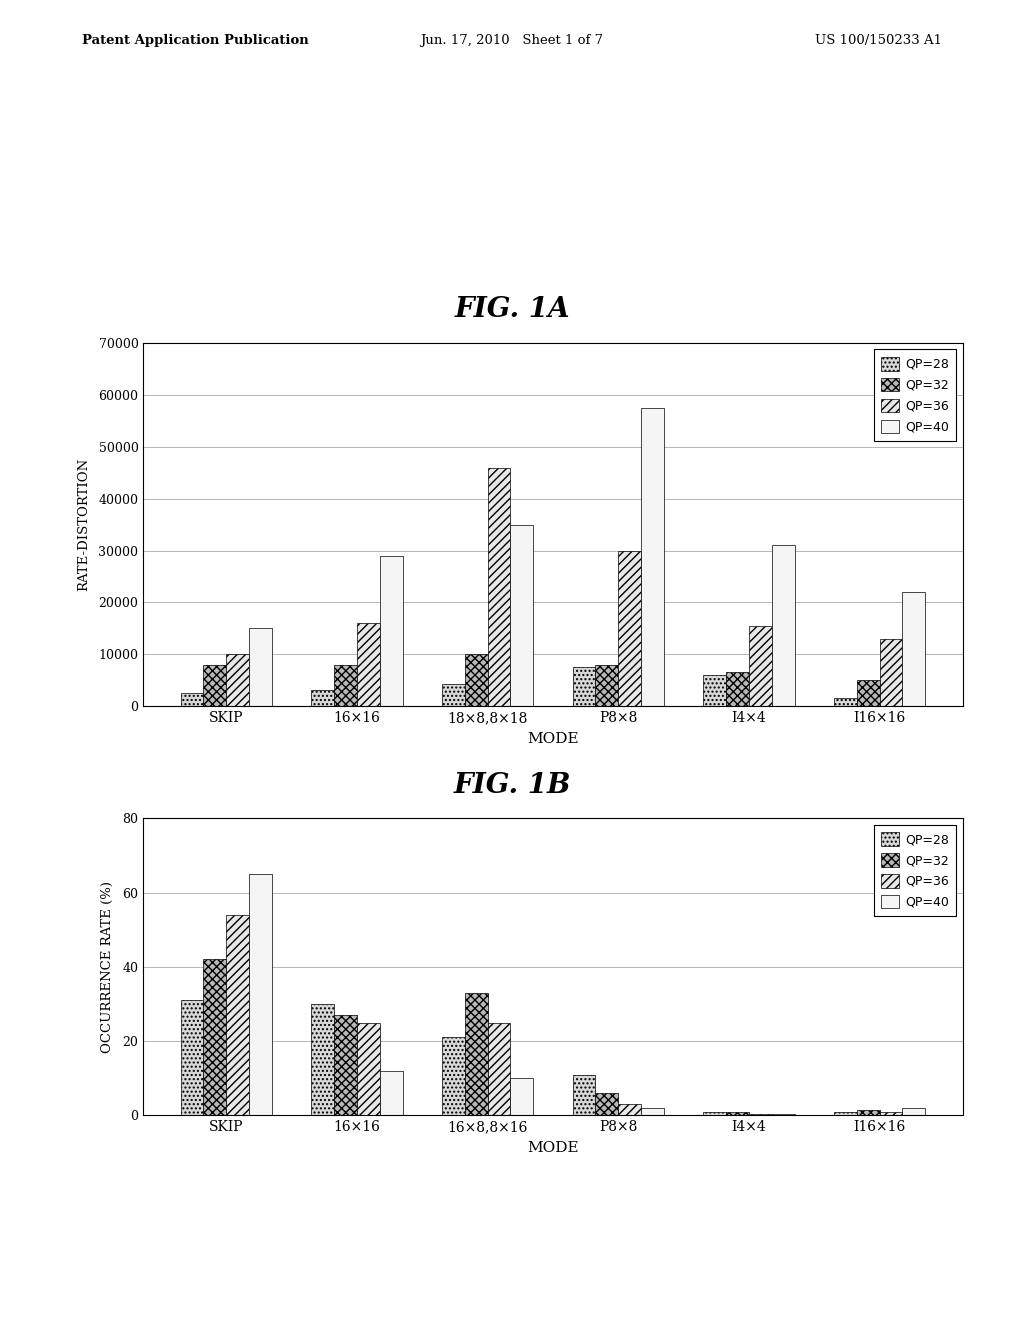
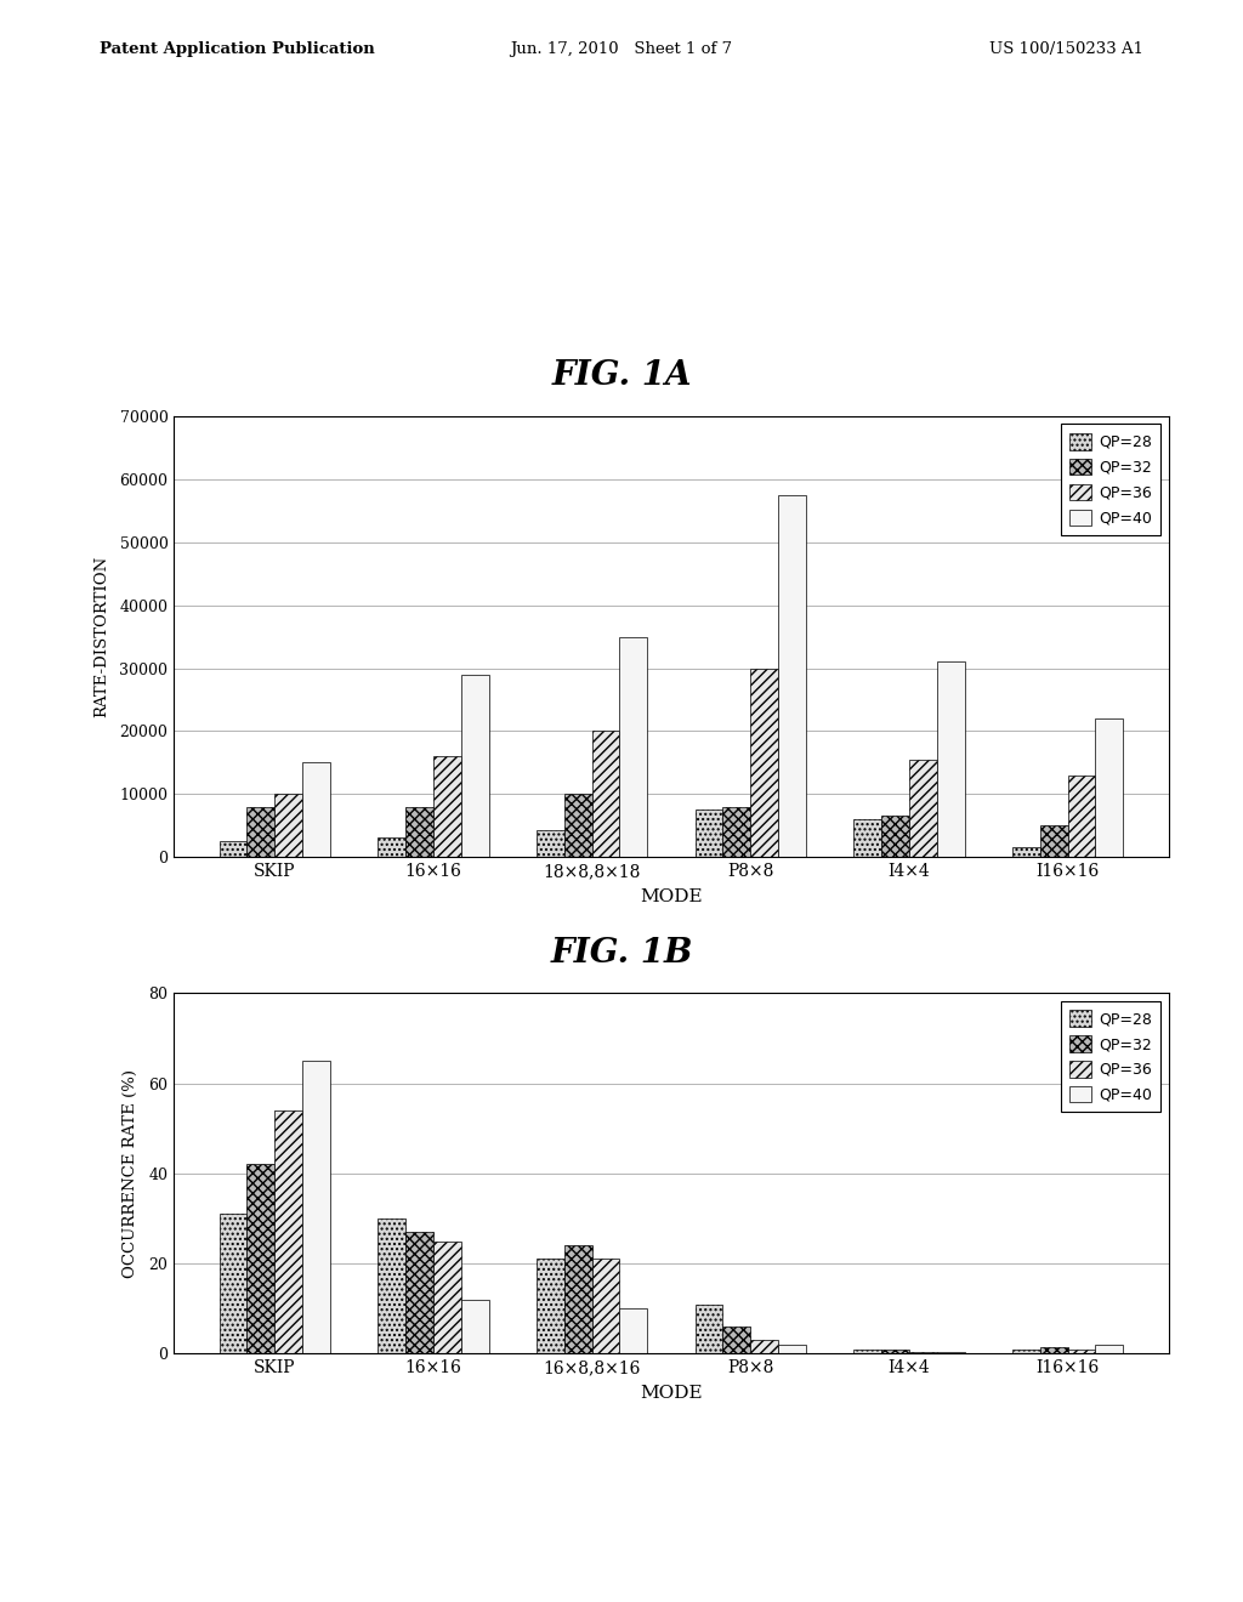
QP=36/18×8,8×18: 46000 -> 20000
QP=32/16×8,8×16: 33.0 -> 24.0
QP=36/16×8,8×16: 25.0 -> 21.0
